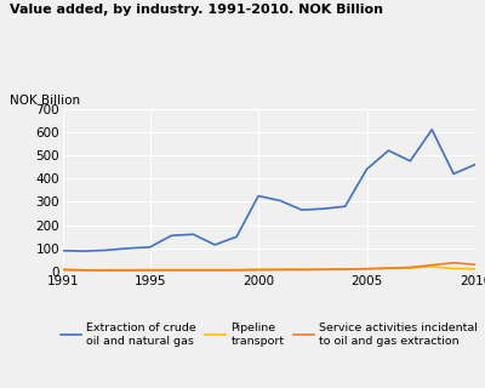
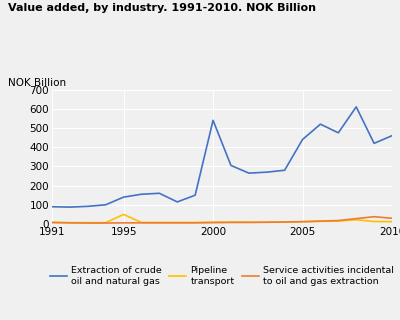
Extraction of crude oil and natural gas/1995: 100 -> 140
Pipeline transport/1995: 10 -> 50
Extraction of crude oil and natural gas/2000: 320 -> 540
